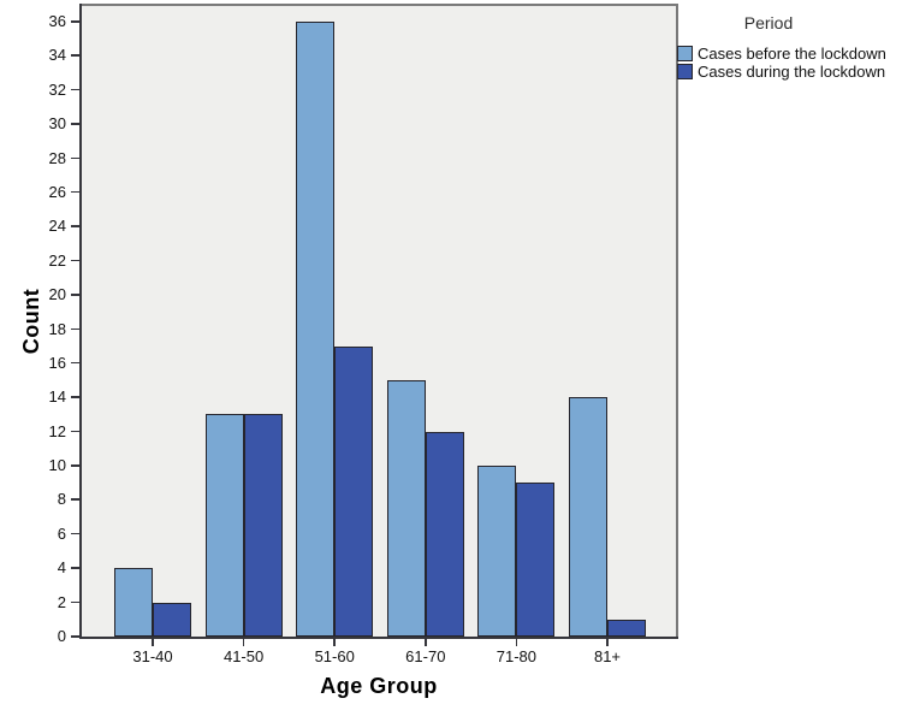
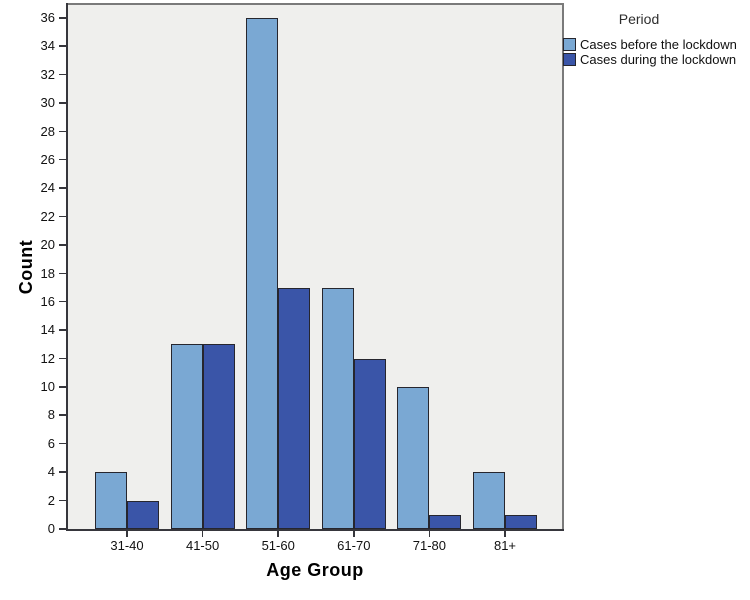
Cases before the lockdown/61-70: 15 -> 17
Cases during the lockdown/71-80: 9 -> 1
Cases before the lockdown/81+: 14 -> 4
